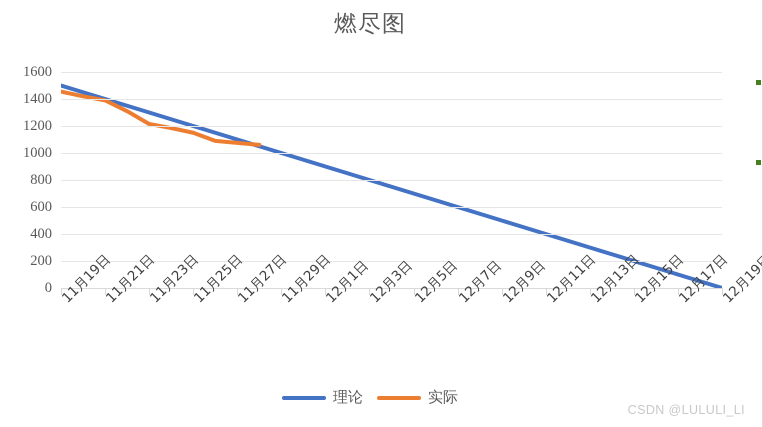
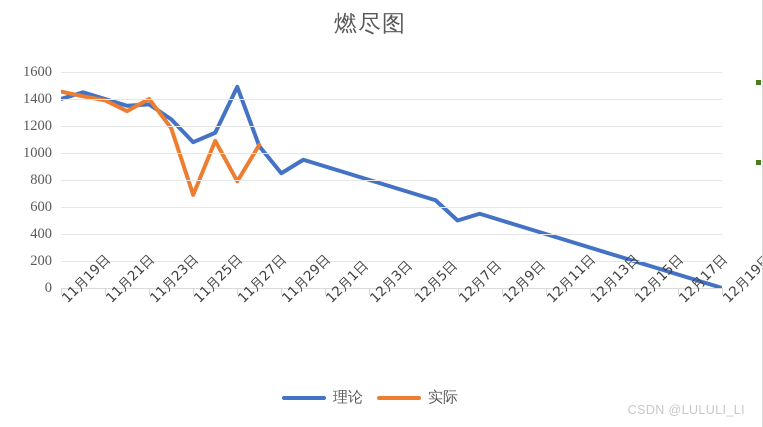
理论/11月19日: 1500 -> 1400
理论/11月23日: 1300 -> 1360
实际/11月23日: 1220 -> 1400
理论/11月25日: 1200 -> 1080
实际/11月25日: 1150 -> 690
理论/11月27日: 1100 -> 1490
实际/11月27日: 1080 -> 790
理论/11月29日: 1000 -> 850
理论/12月7日: 600 -> 500
